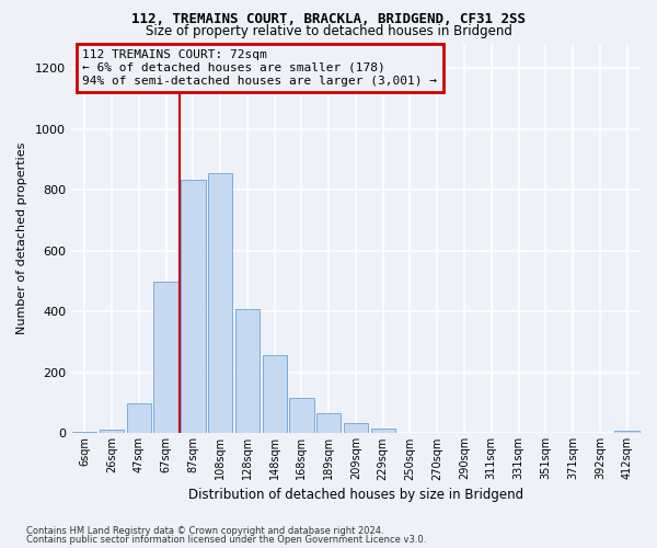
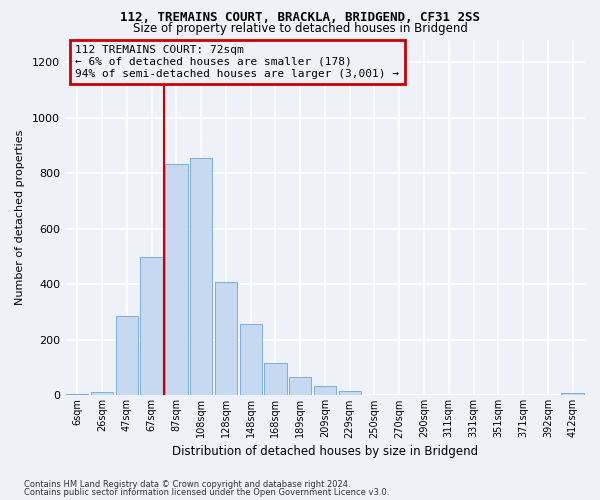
47sqm: 98 -> 285
